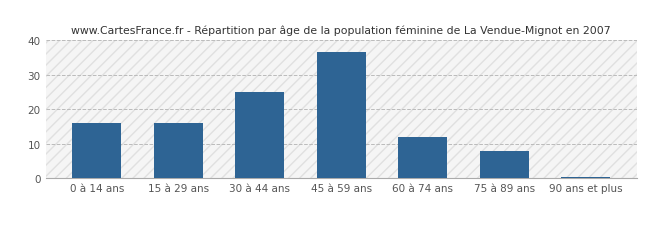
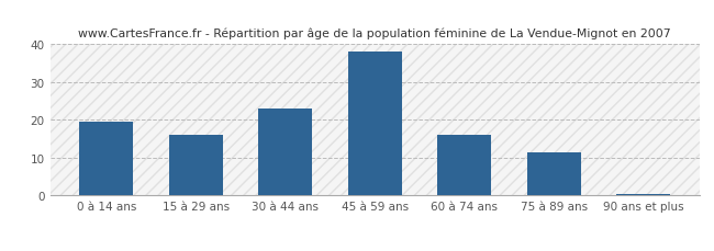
0 à 14 ans: 16.0 -> 19.5
30 à 44 ans: 25.0 -> 23.0
45 à 59 ans: 36.5 -> 38.0
60 à 74 ans: 12.0 -> 16.0
75 à 89 ans: 8.0 -> 11.5
